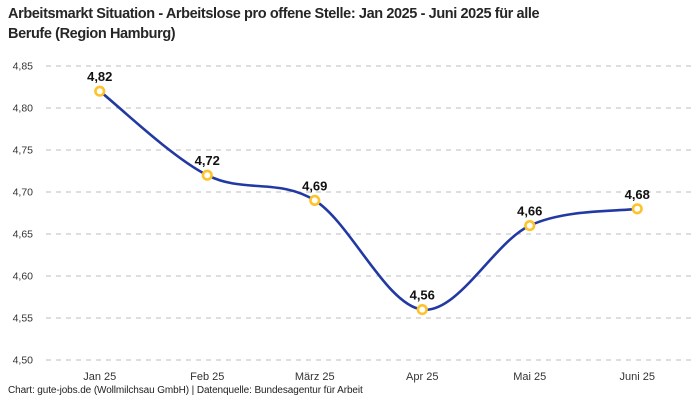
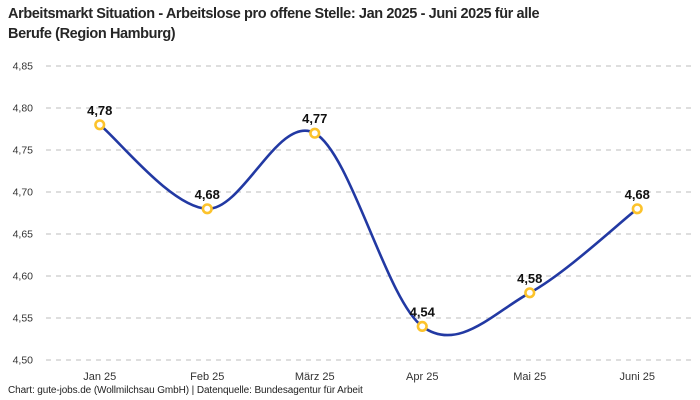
Jan 25: 4,82 -> 4,78
Feb 25: 4,72 -> 4,68
März 25: 4,69 -> 4,77
Apr 25: 4,56 -> 4,54
Mai 25: 4,66 -> 4,58
